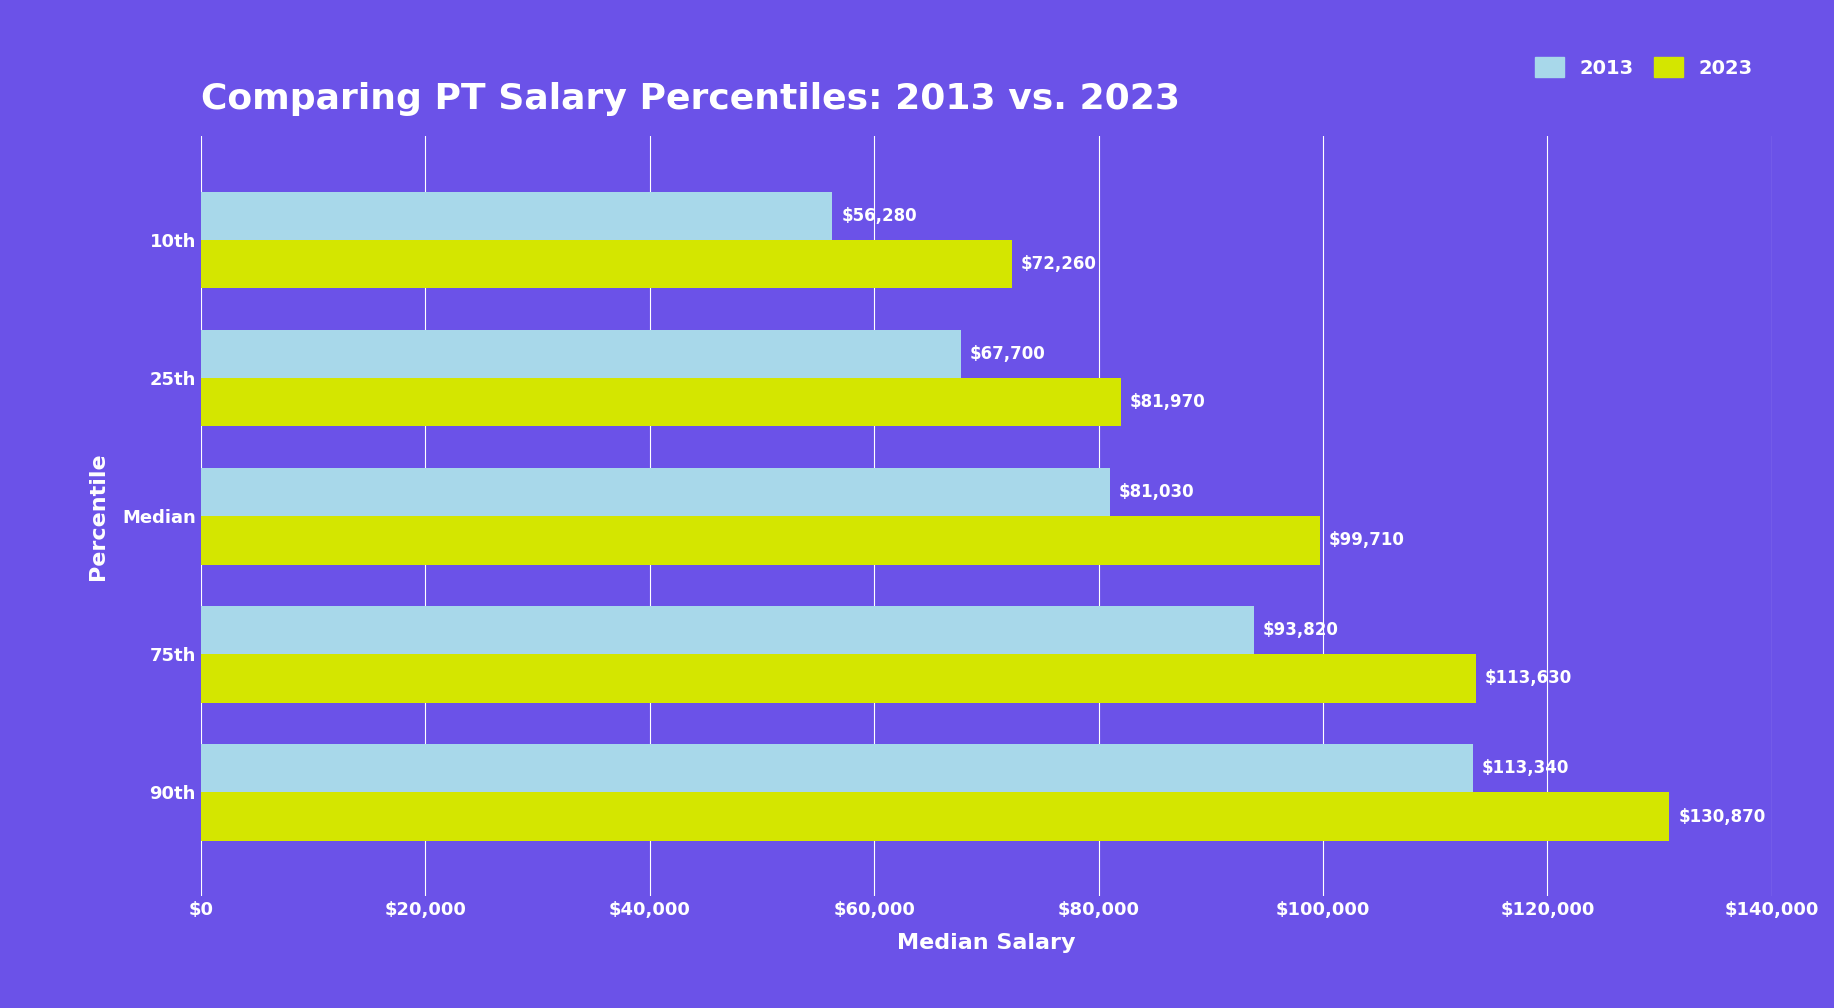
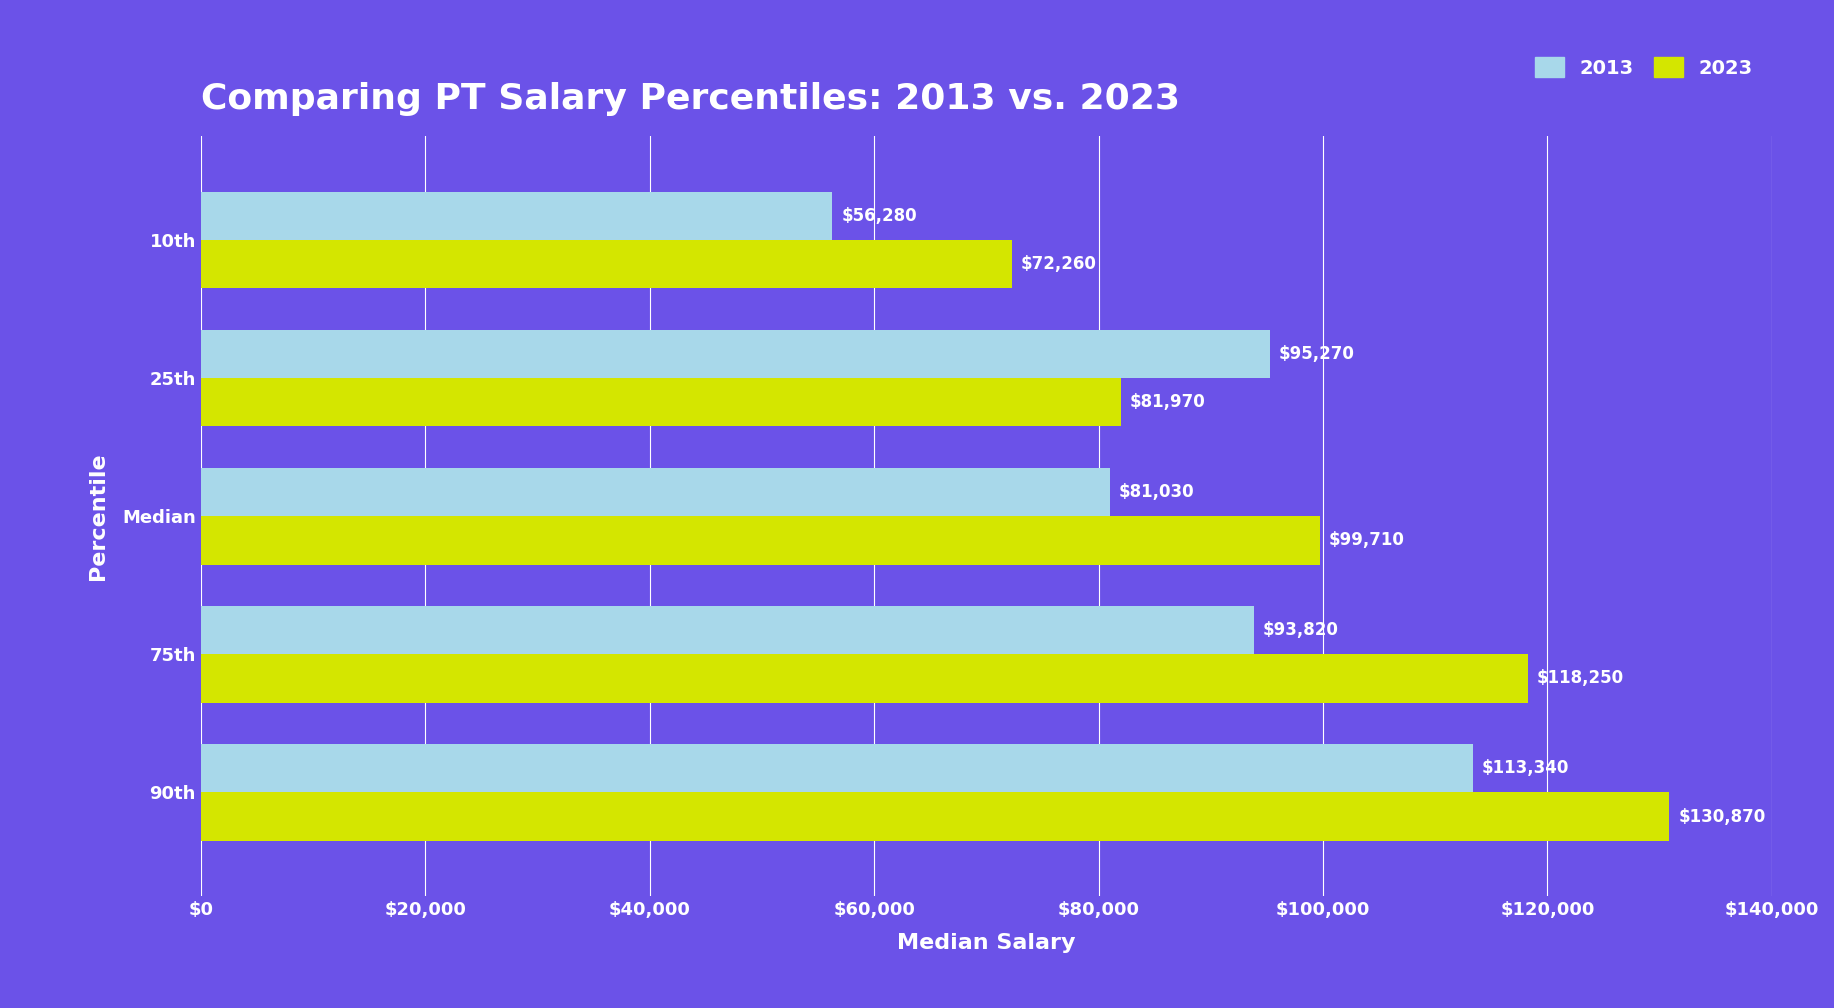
2013/25th: $67,700 -> $95,270
2023/75th: $113,630 -> $118,250
